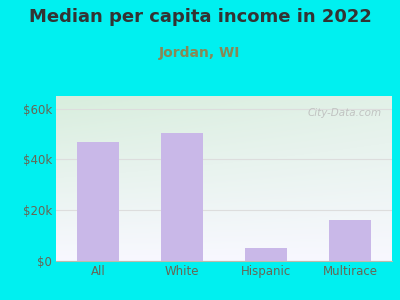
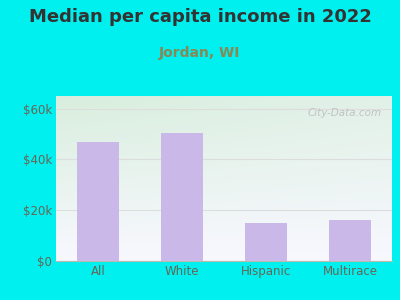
Hispanic: $5.0k -> $15.0k
